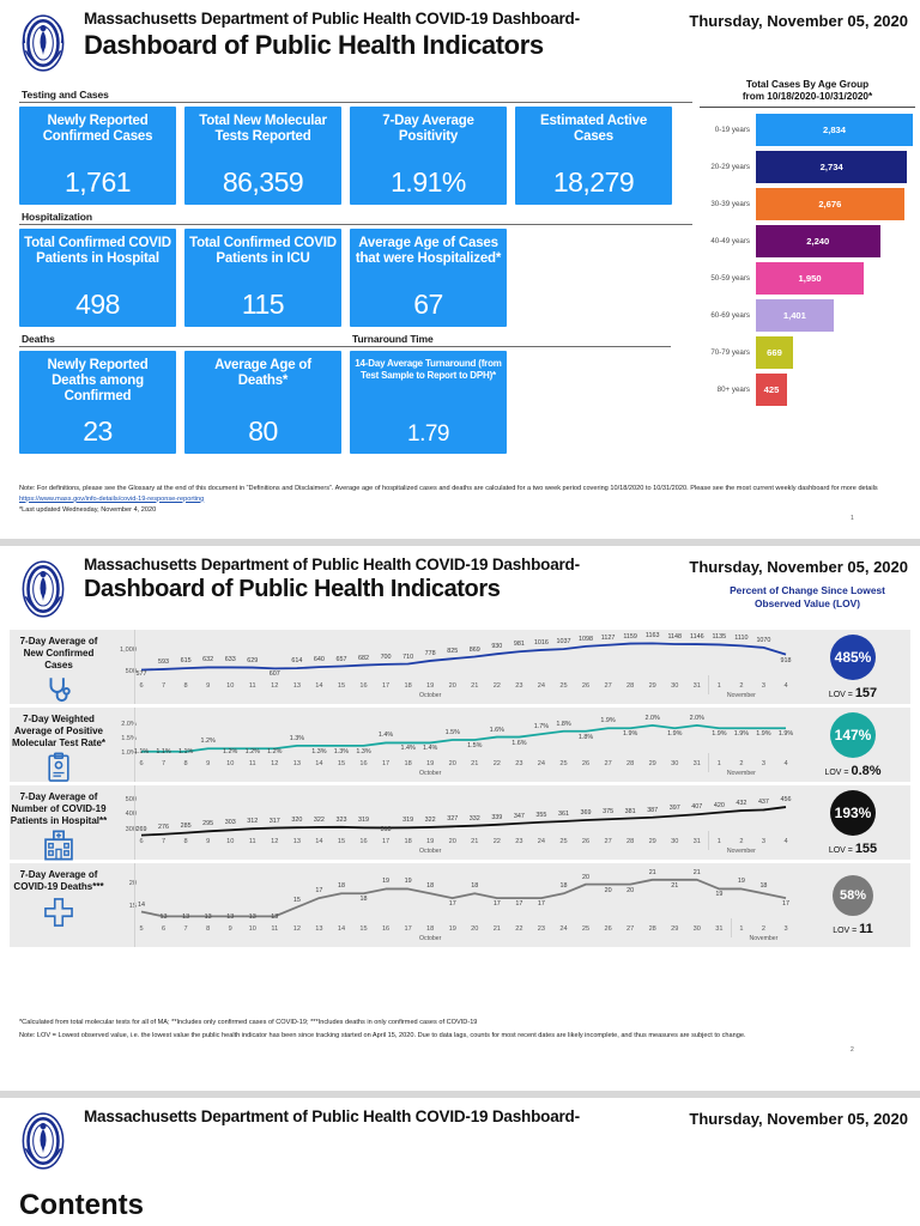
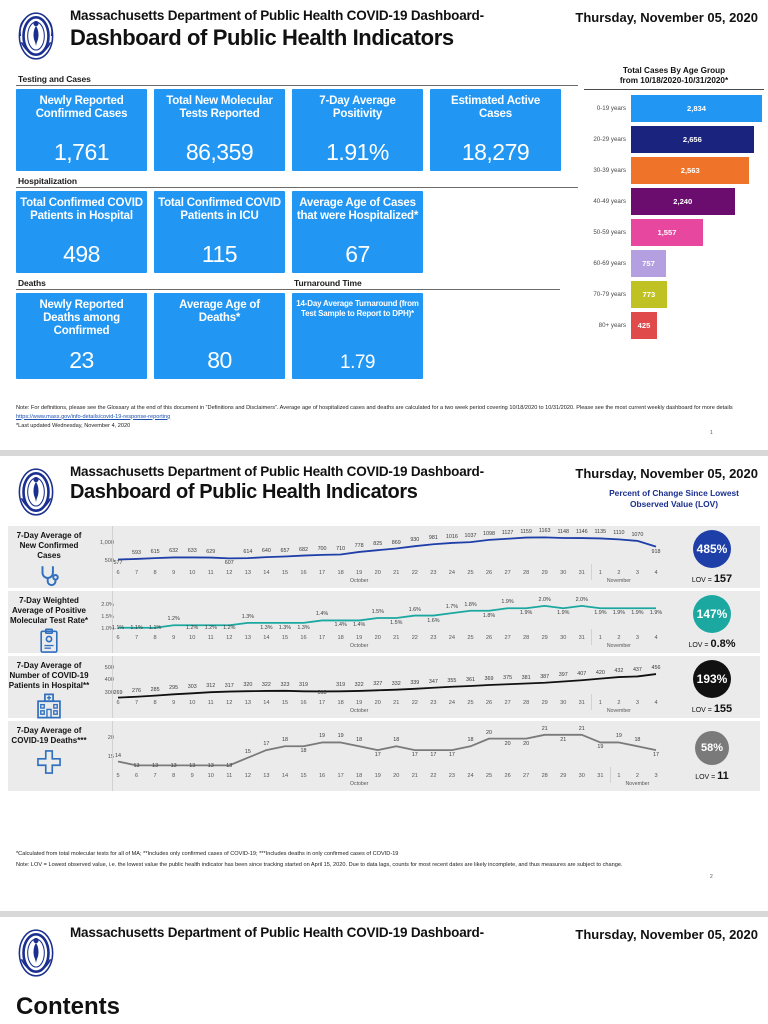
Total Cases By Age Group/20-29 years: 2,734 -> 2,656
Total Cases By Age Group/30-39 years: 2,676 -> 2,563
Total Cases By Age Group/50-59 years: 1,950 -> 1,557
Total Cases By Age Group/60-69 years: 1,401 -> 757
Total Cases By Age Group/70-79 years: 669 -> 773
